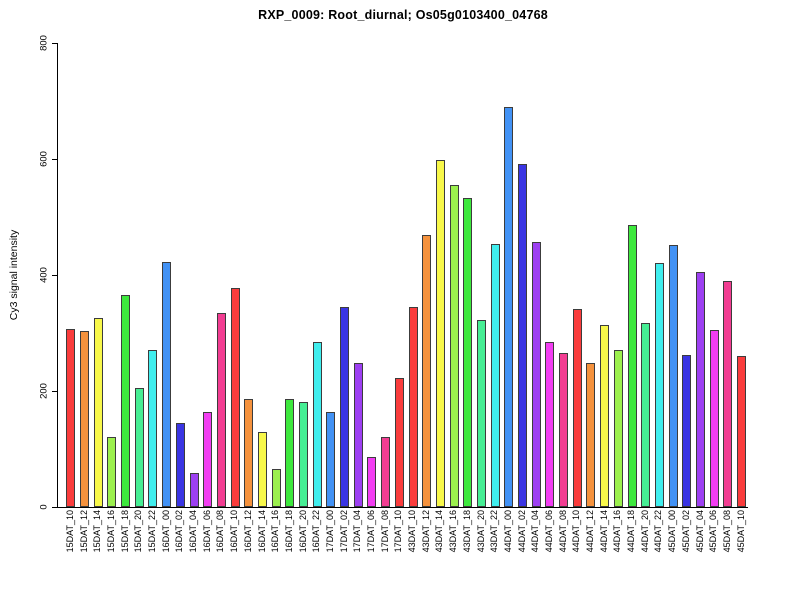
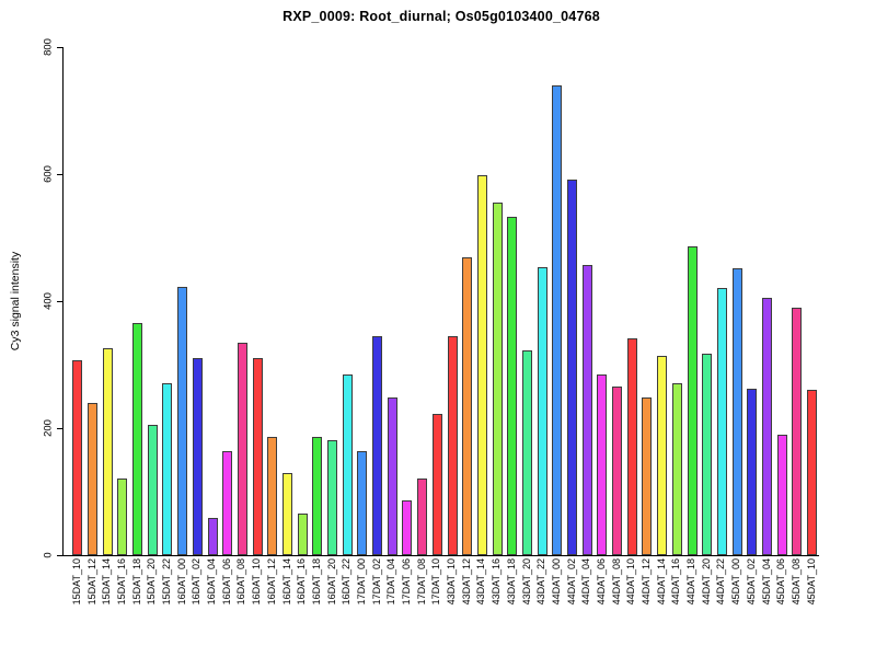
15DAT_12: 300 -> 240
16DAT_02: 140 -> 310
16DAT_10: 380 -> 310
44DAT_00: 690 -> 740
45DAT_06: 310 -> 190
